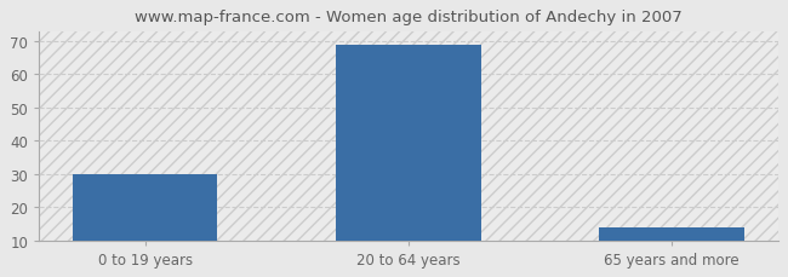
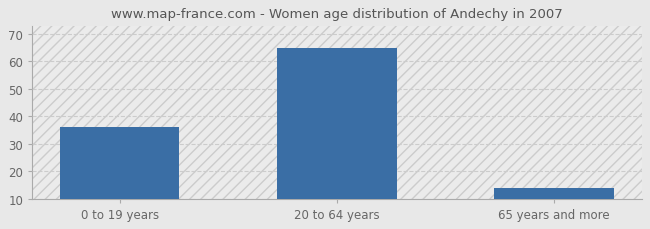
0 to 19 years: 30 -> 36
20 to 64 years: 69 -> 65
